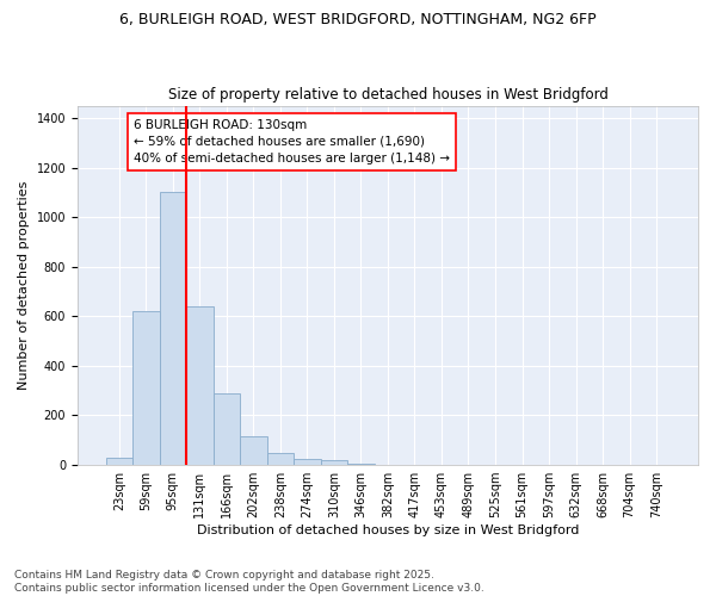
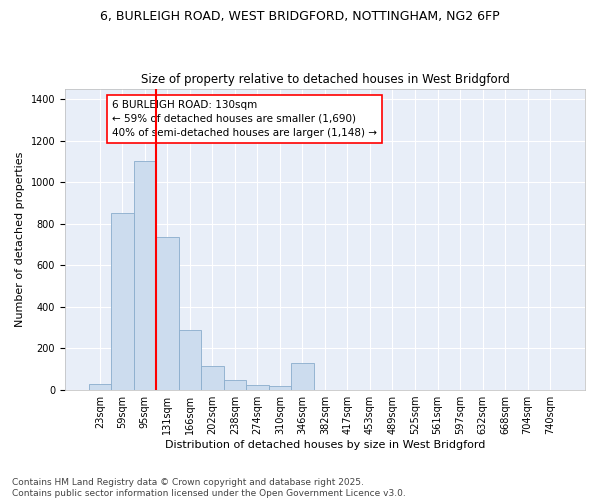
59sqm: 620 -> 850
131sqm: 640 -> 735
346sqm: 5 -> 130
